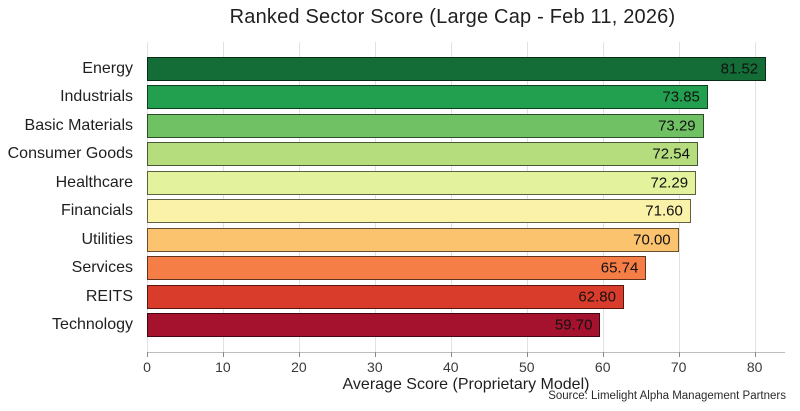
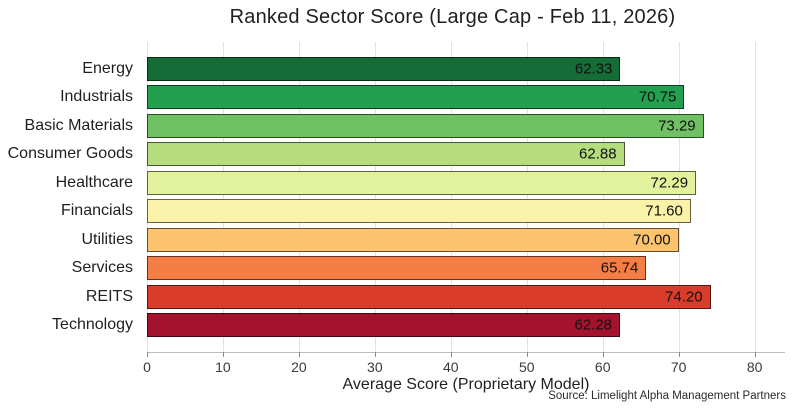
Energy: 81.52 -> 62.33
Industrials: 73.85 -> 70.75
Consumer Goods: 72.54 -> 62.88
REITS: 62.80 -> 74.20
Technology: 59.70 -> 62.28
